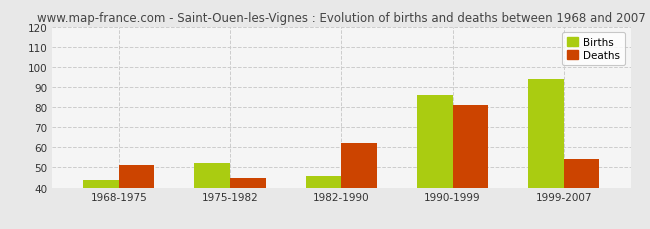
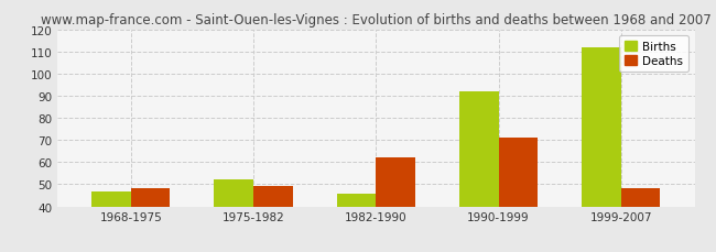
Births/1968-1975: 44 -> 47
Deaths/1968-1975: 51 -> 48
Deaths/1975-1982: 45 -> 49
Births/1990-1999: 86 -> 92
Deaths/1990-1999: 81 -> 71
Births/1999-2007: 94 -> 112
Deaths/1999-2007: 54 -> 48
